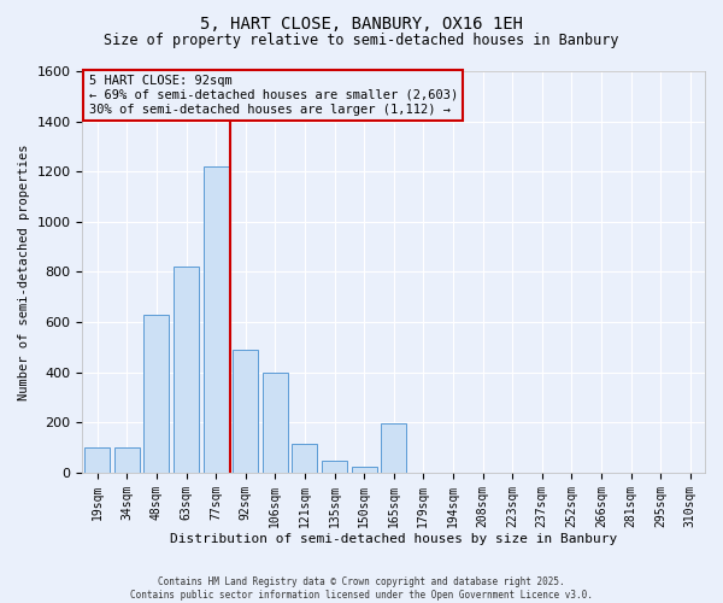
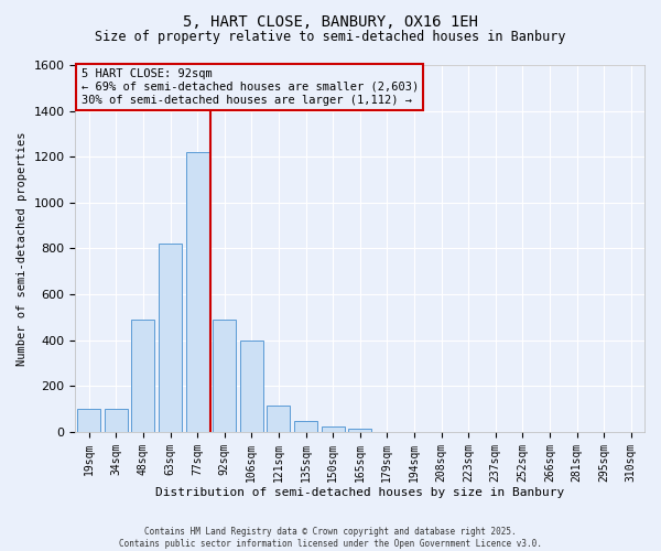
48sqm: 630 -> 490
165sqm: 195 -> 15
